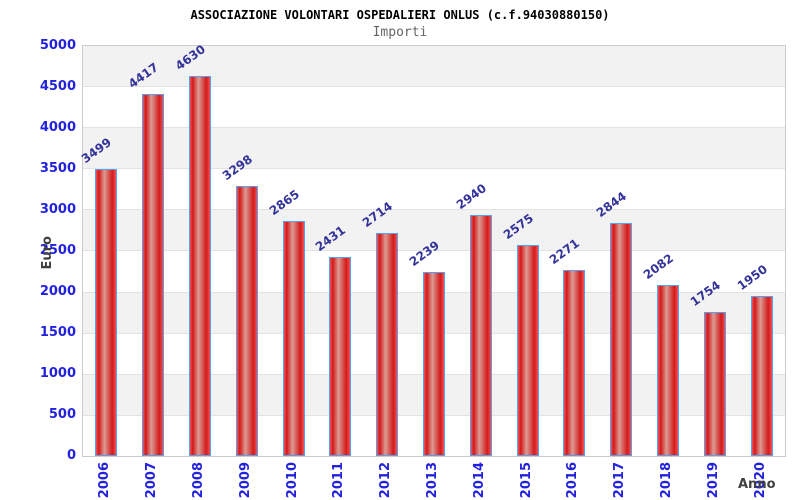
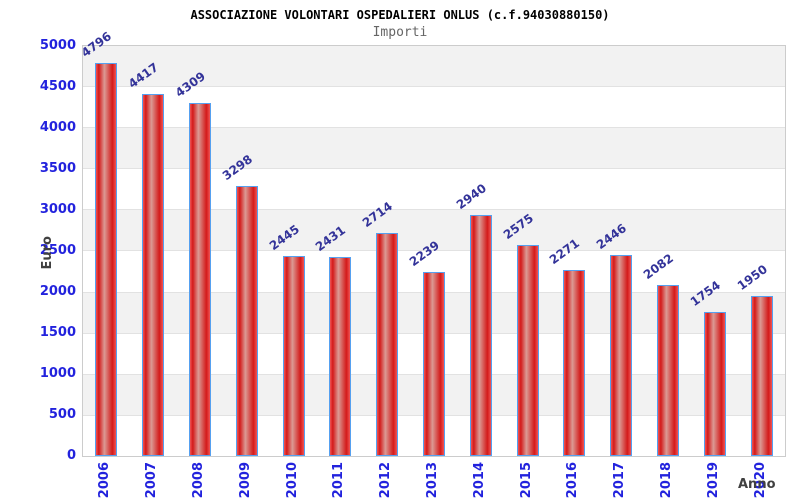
2006: 3499 -> 4796
2008: 4630 -> 4309
2010: 2865 -> 2445
2017: 2844 -> 2446
